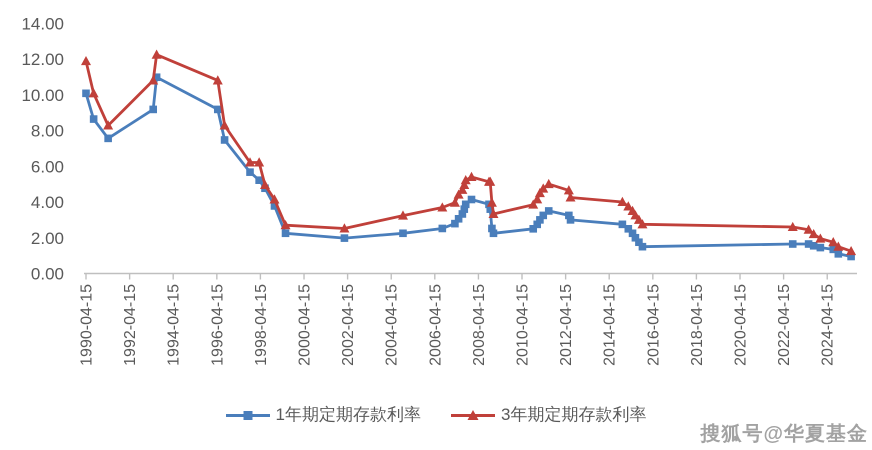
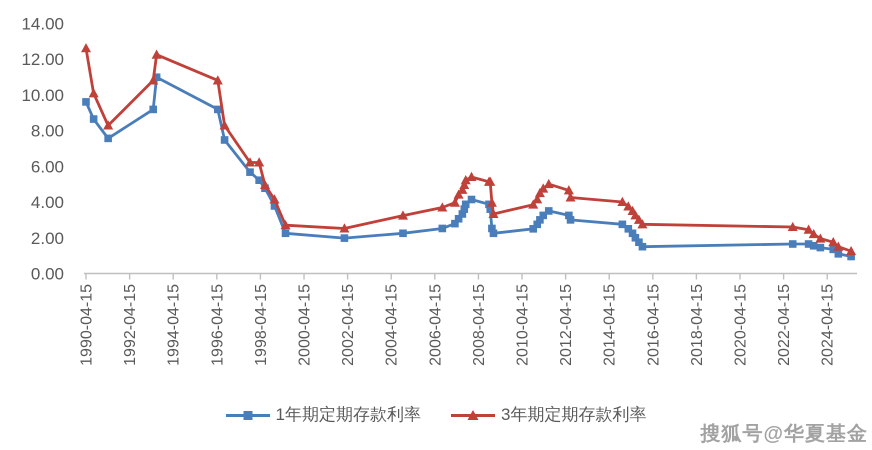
1年期定期存款利率/1990-04-15: 10.1 -> 9.6
3年期定期存款利率/1990-04-15: 11.9 -> 12.6
